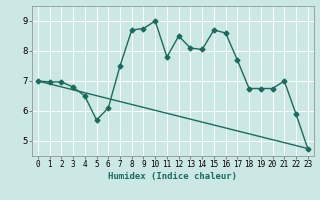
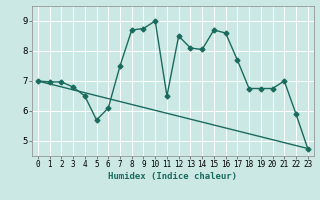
11: 7.80 -> 6.50
